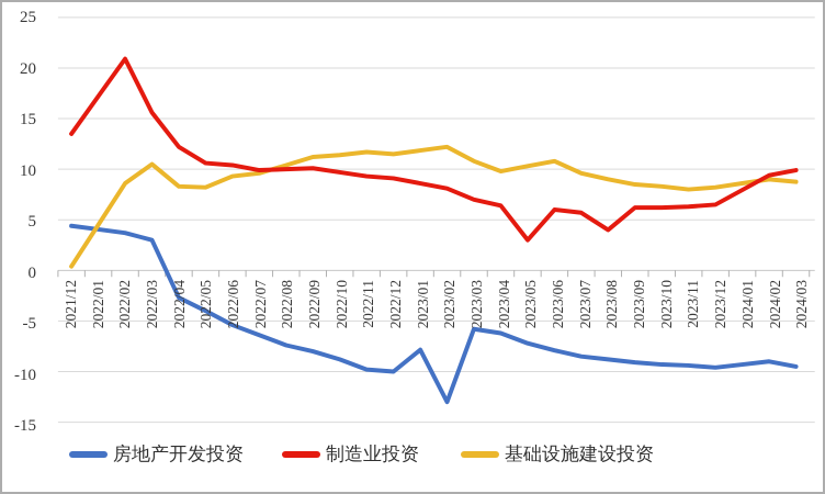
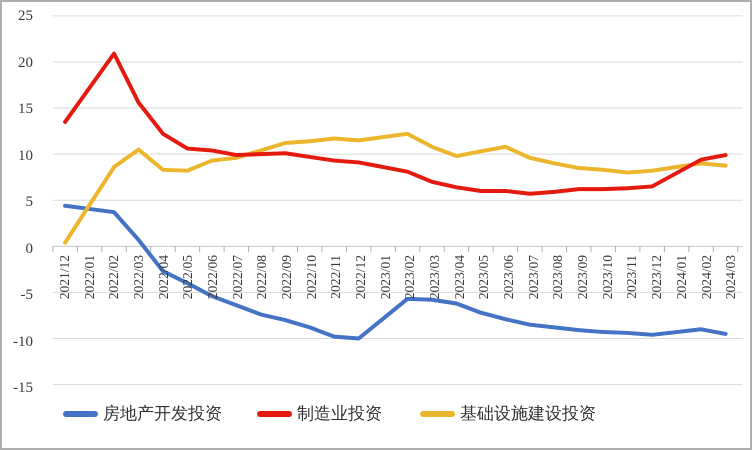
房地产开发投资/2022/03: 3 -> 1
房地产开发投资/2023/02: -13 -> -6
制造业投资/2023/05: 3 -> 6
制造业投资/2023/08: 4 -> 6
